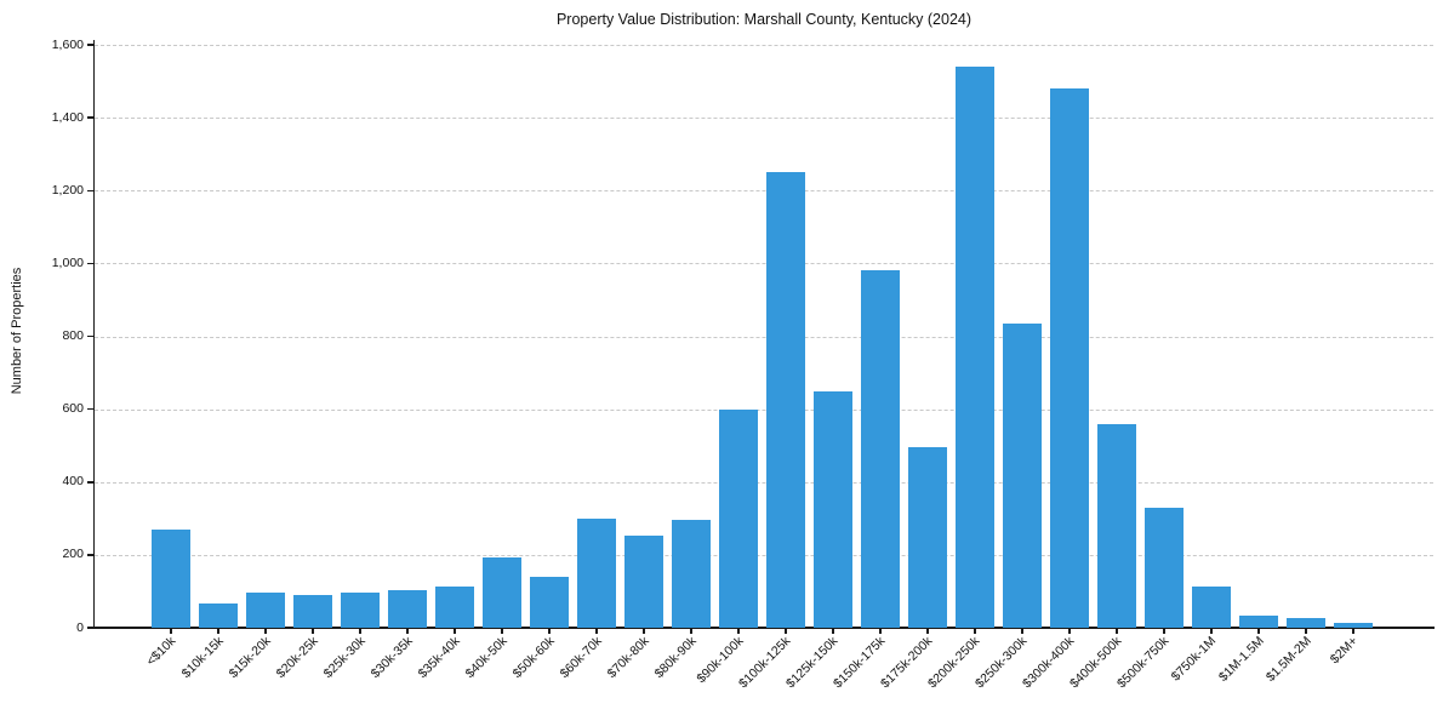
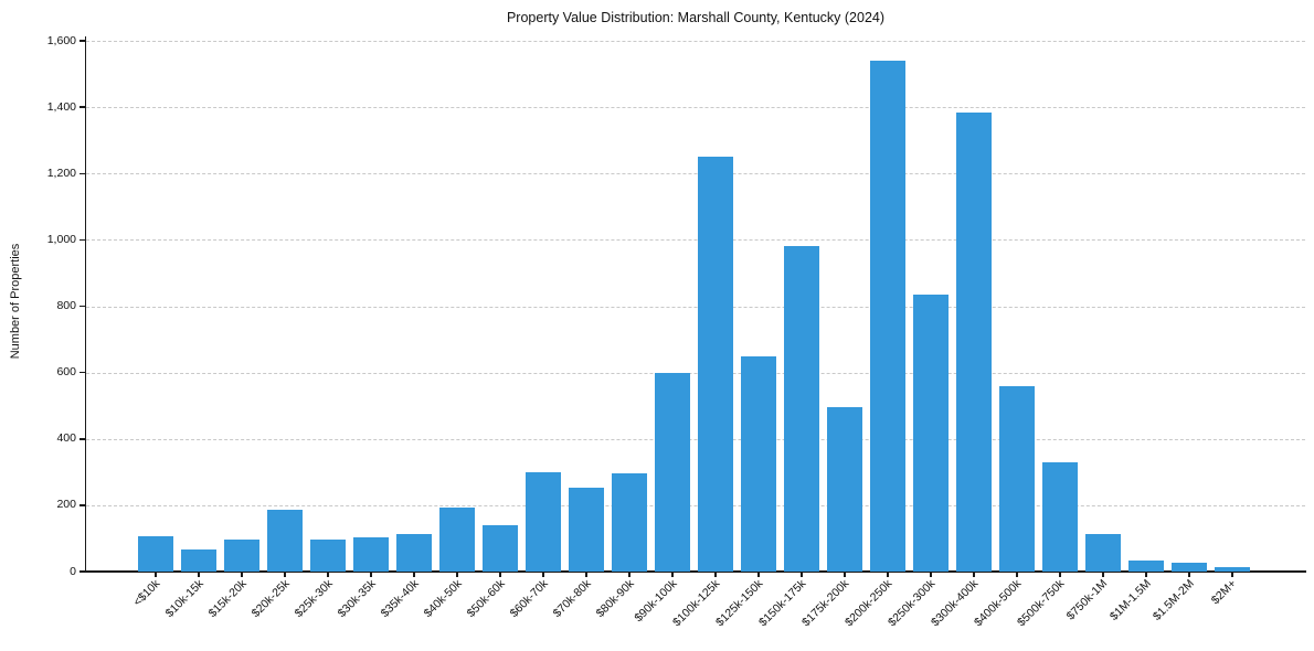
<$10k: 270 -> 100
$20k-25k: 90 -> 180
$300k-400k: 1480 -> 1380
